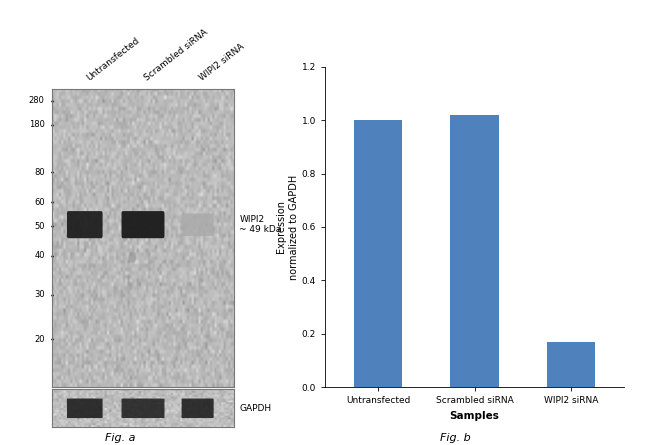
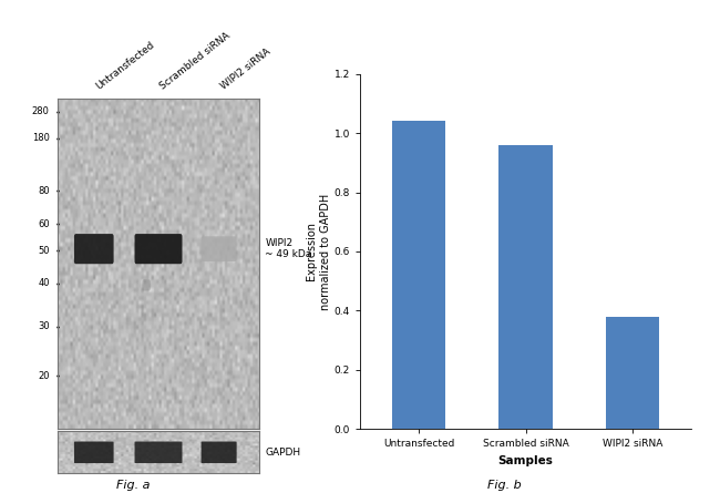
Untransfected: 1.00 -> 1.04
Scrambled siRNA: 1.02 -> 0.96
WIPI2 siRNA: 0.17 -> 0.38
